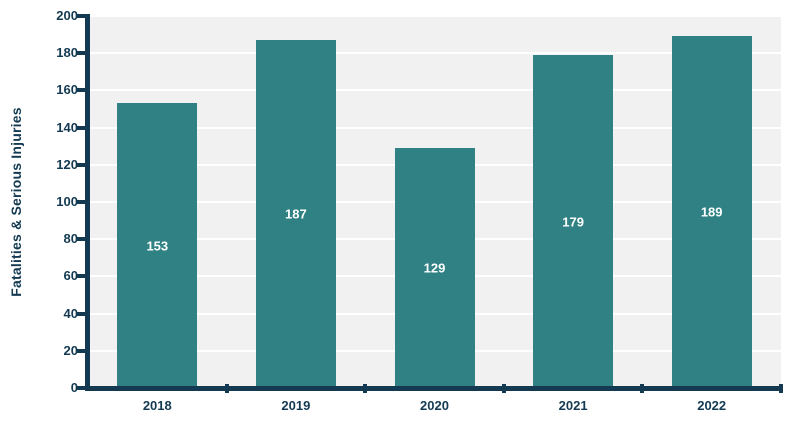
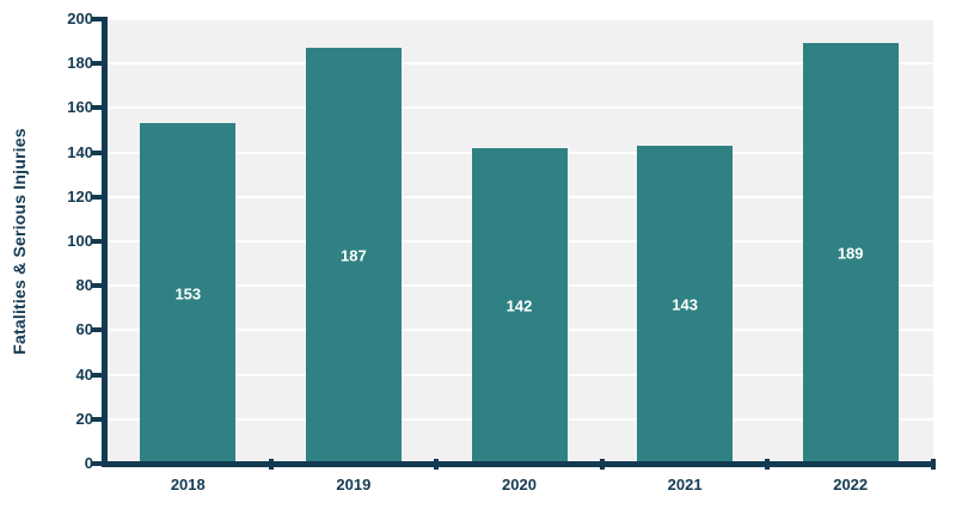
2020: 129 -> 142
2021: 179 -> 143
